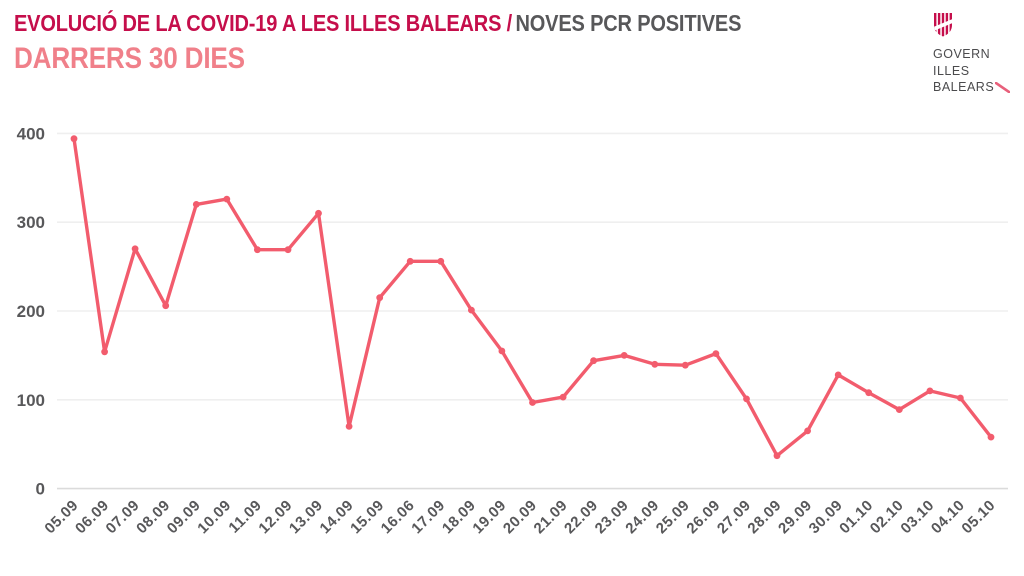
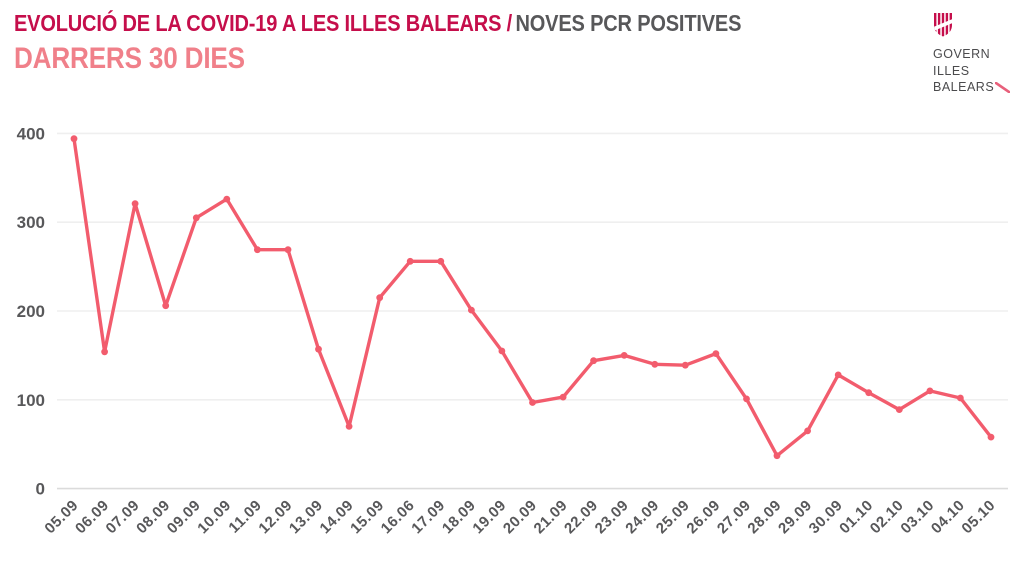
07.09: 270 -> 320
09.09: 320 -> 300
13.09: 310 -> 160
